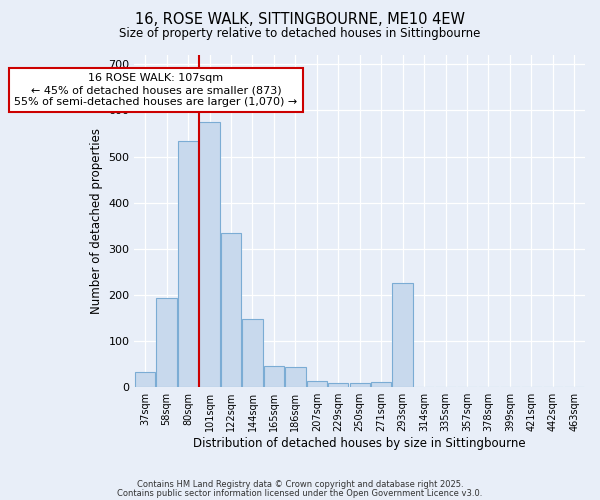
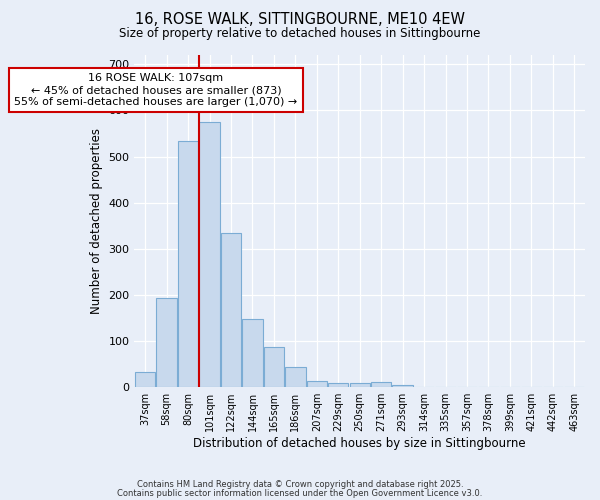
165sqm: 45 -> 87
293sqm: 225 -> 4
